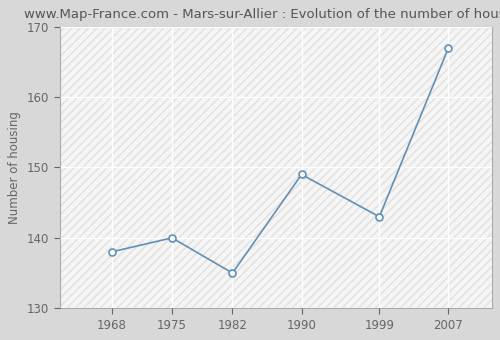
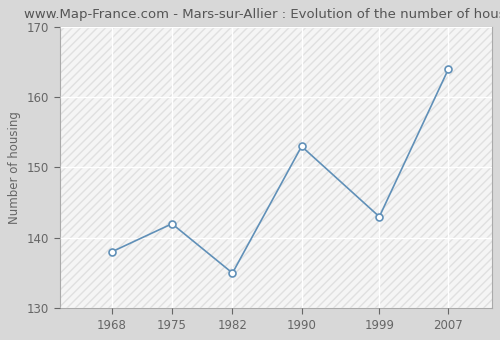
1975: 140 -> 142
1990: 149 -> 153
2007: 167 -> 164
